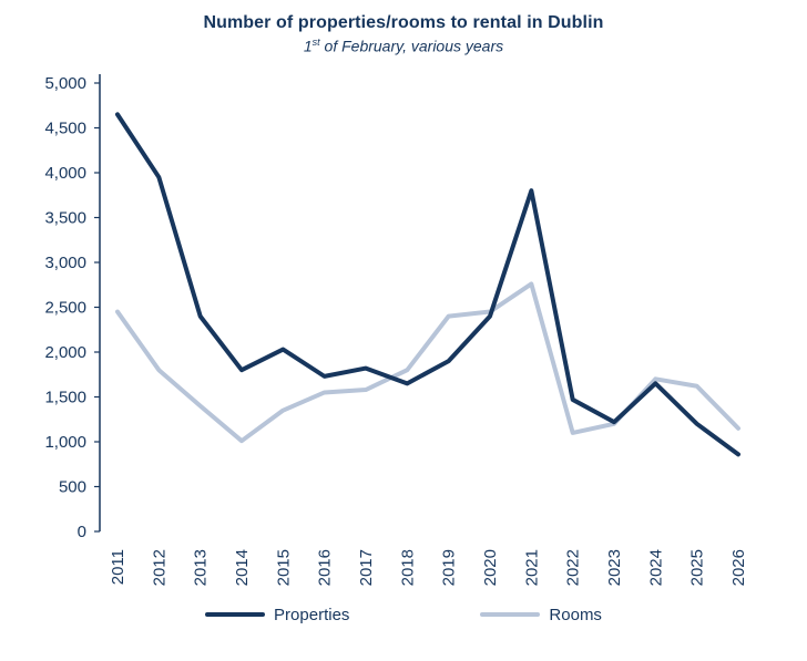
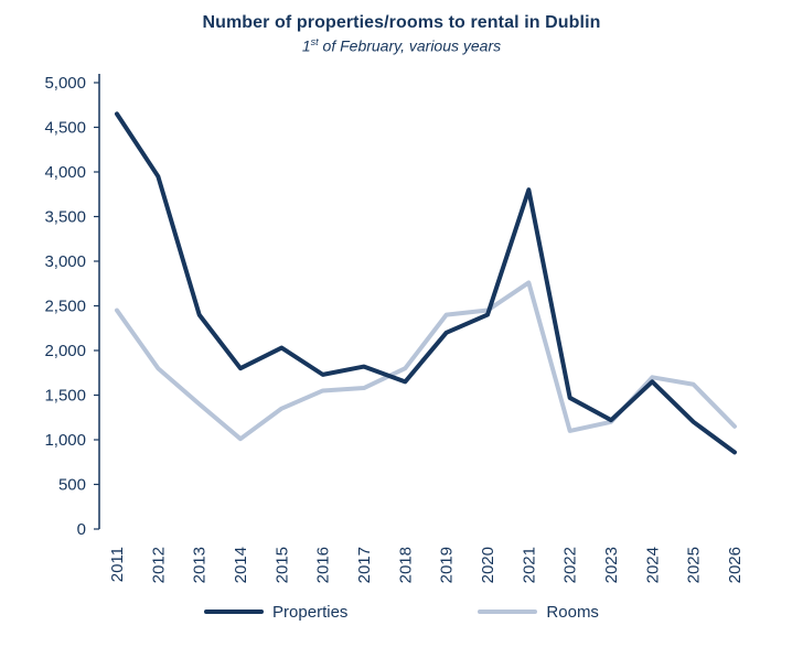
Properties/2019: 1900 -> 2200
